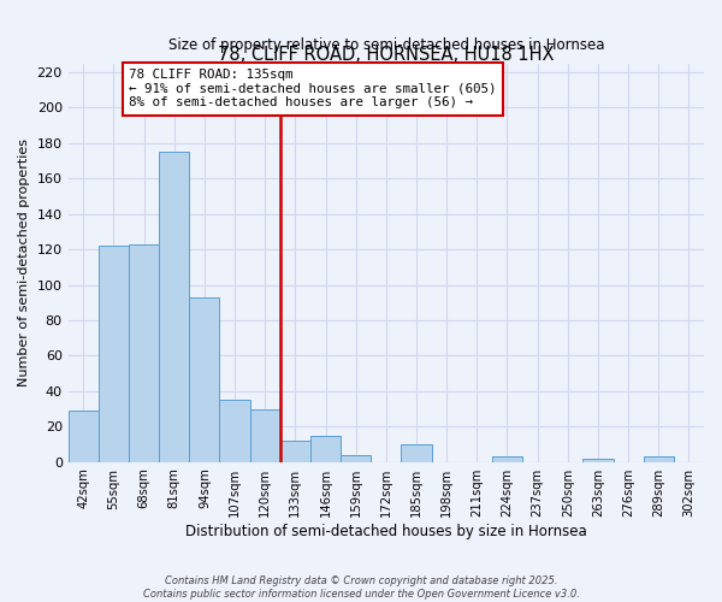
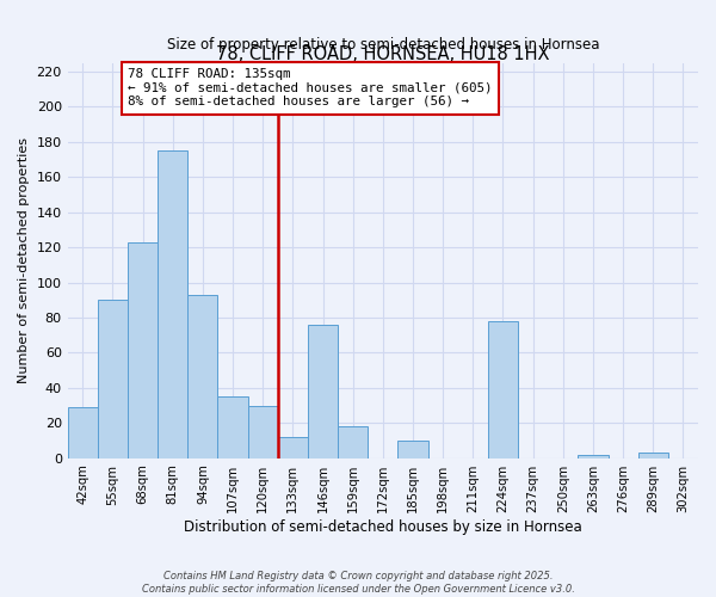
55sqm: 122 -> 90
146sqm: 15 -> 76
159sqm: 4 -> 18
224sqm: 3 -> 78
